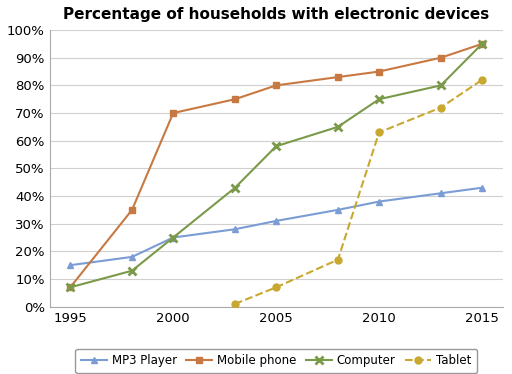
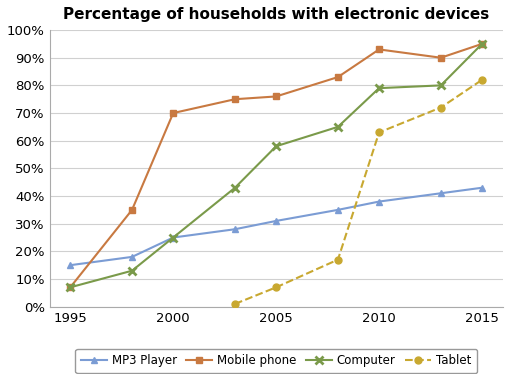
Mobile phone/2005: 80% -> 76%
Mobile phone/2010: 85% -> 93%
Computer/2010: 75% -> 79%
